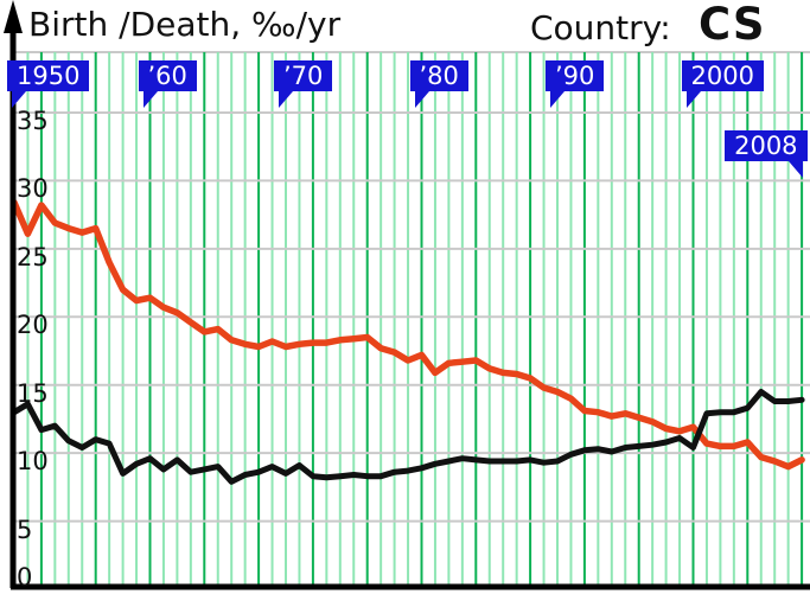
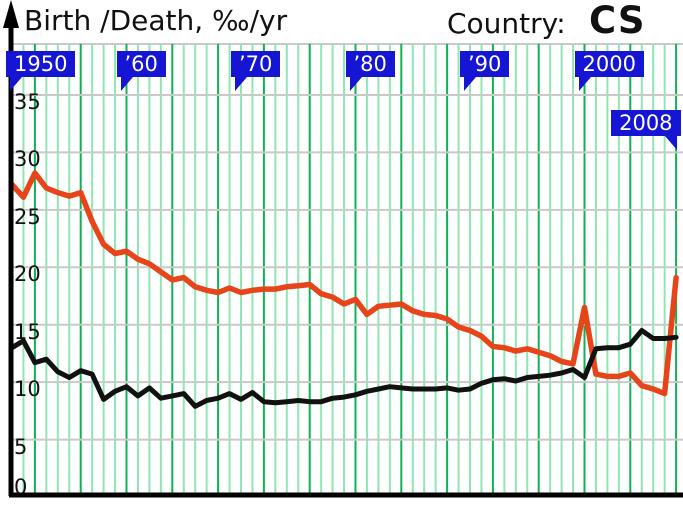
Birth/1950: 28.4 -> 27.2
Birth/2000: 11.9 -> 16.5
Birth/2008: 9.5 -> 19.1
